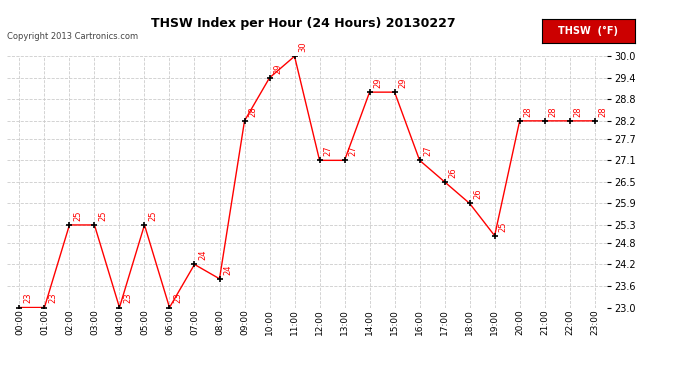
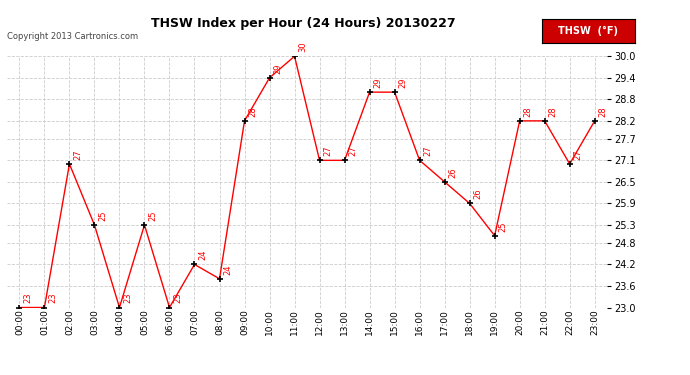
02:00: 25 -> 27
22:00: 28 -> 27
